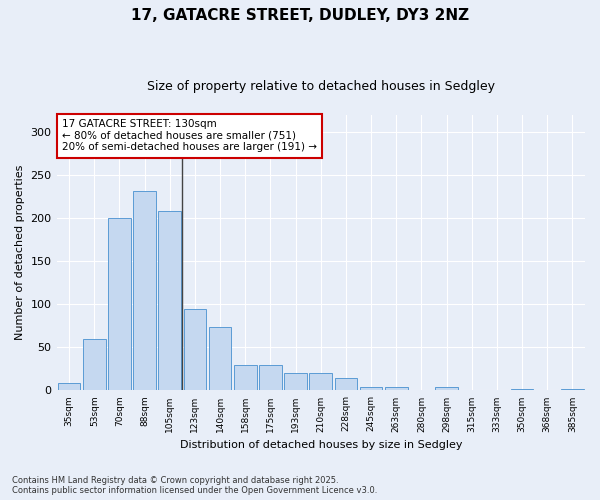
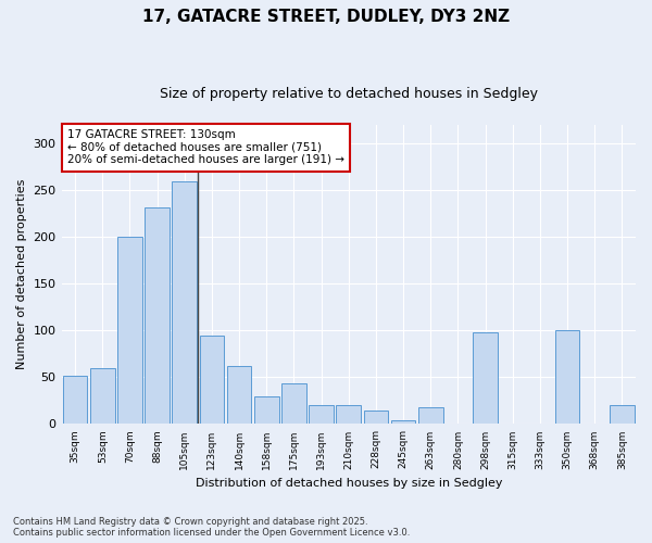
35sqm: 9 -> 52
105sqm: 208 -> 260
140sqm: 74 -> 62
175sqm: 30 -> 44
263sqm: 4 -> 18
298sqm: 4 -> 98
350sqm: 2 -> 100
385sqm: 2 -> 20
